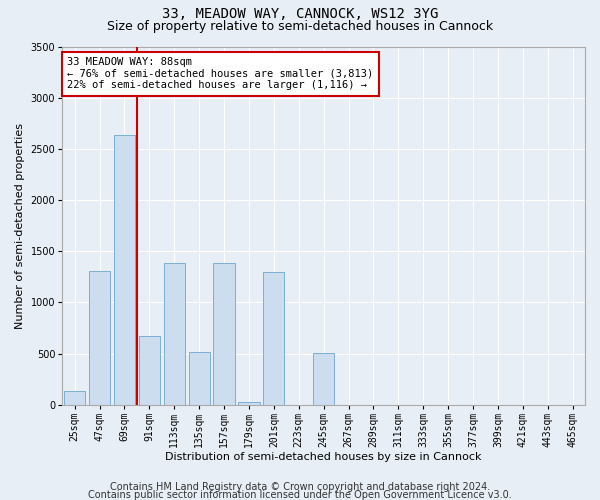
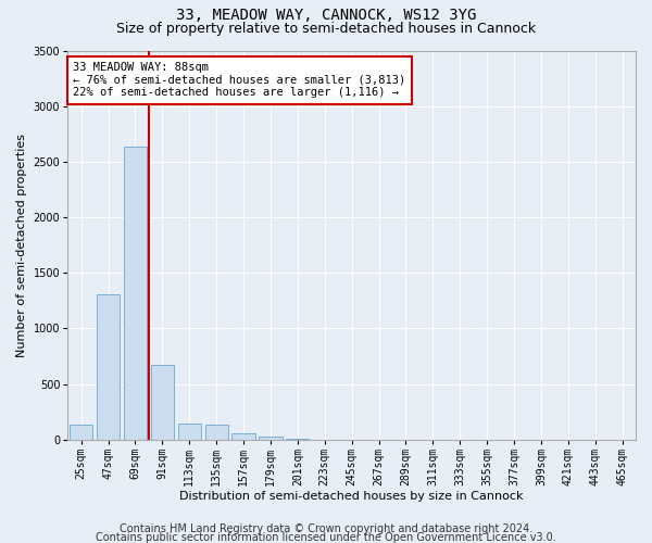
113sqm: 1380 -> 140
135sqm: 520 -> 130
157sqm: 1380 -> 60
201sqm: 1300 -> 0
245sqm: 510 -> 0
